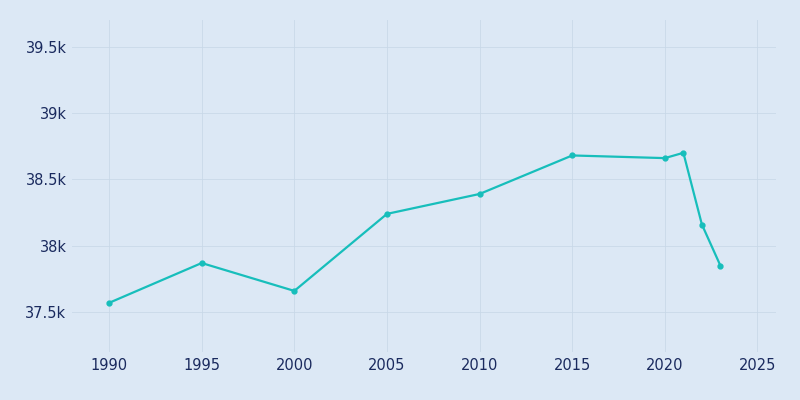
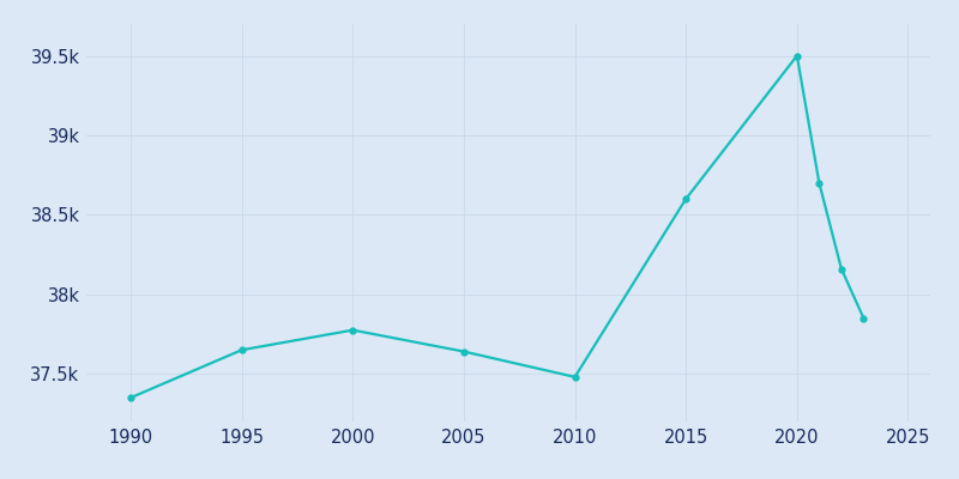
1990: 37.57k -> 37.35k
1995: 37.87k -> 37.65k
2000: 37.66k -> 37.78k
2005: 38.24k -> 37.64k
2010: 38.39k -> 37.48k
2015: 38.68k -> 38.60k
2020: 38.66k -> 39.50k
